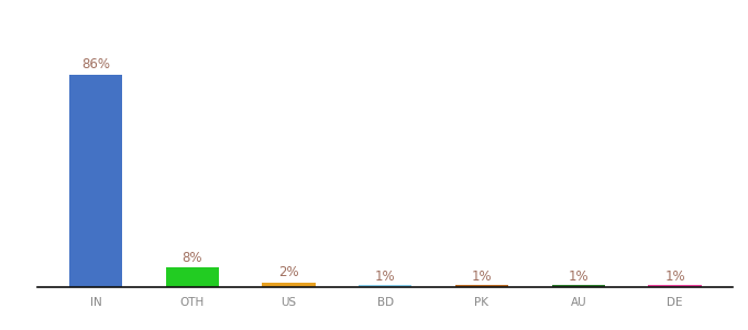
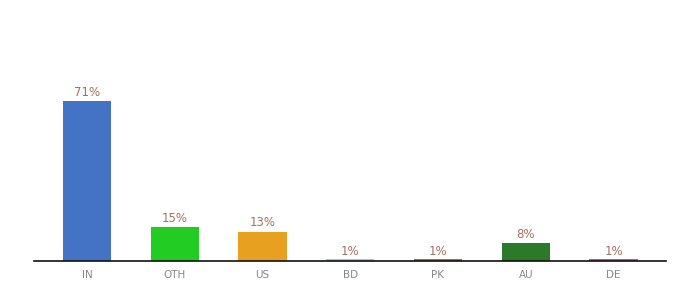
IN: 86% -> 71%
OTH: 8% -> 15%
US: 2% -> 13%
AU: 1% -> 8%
